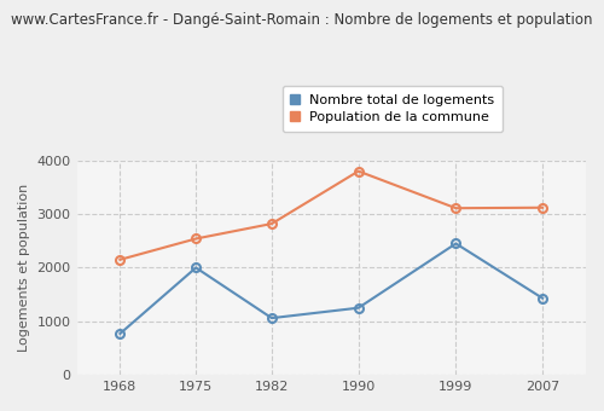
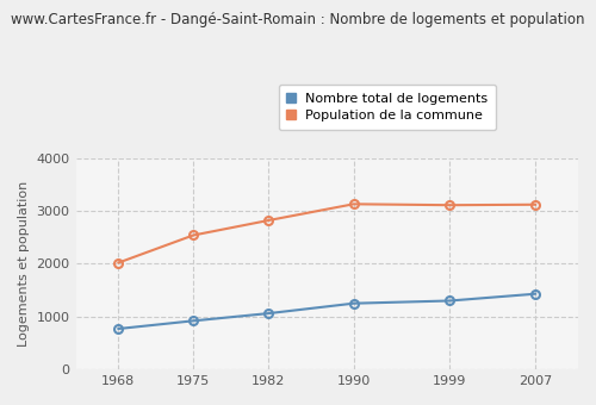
Population de la commune/1968: 2150 -> 2020
Nombre total de logements/1975: 2000 -> 920
Population de la commune/1990: 3800 -> 3130
Nombre total de logements/1999: 2450 -> 1300
